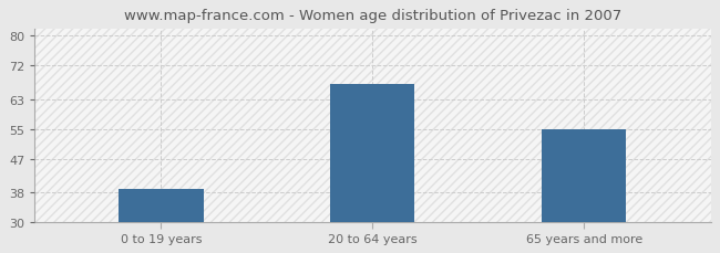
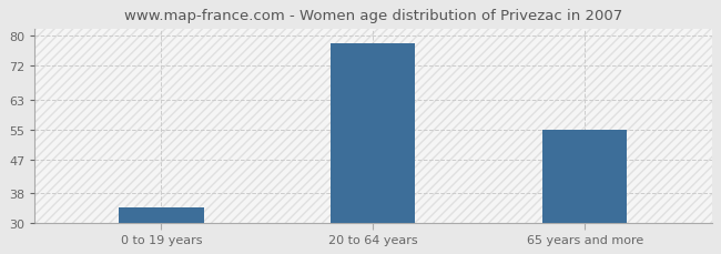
0 to 19 years: 39 -> 34
20 to 64 years: 67 -> 78
